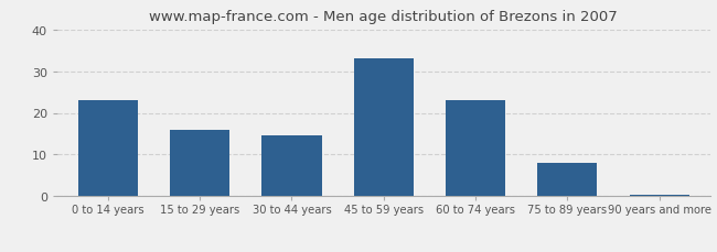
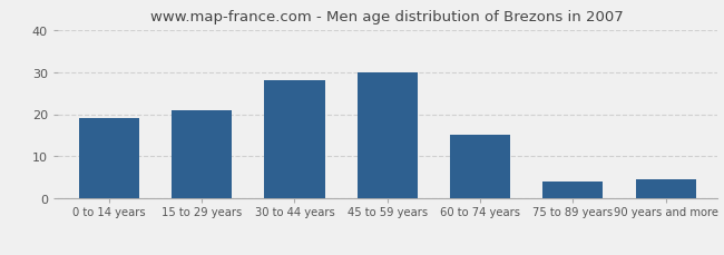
0 to 14 years: 23.0 -> 19.0
15 to 29 years: 16.0 -> 21.0
30 to 44 years: 14.5 -> 28.0
45 to 59 years: 33.0 -> 30.0
60 to 74 years: 23.0 -> 15.0
75 to 89 years: 8.0 -> 4.0
90 years and more: 0.5 -> 4.5
